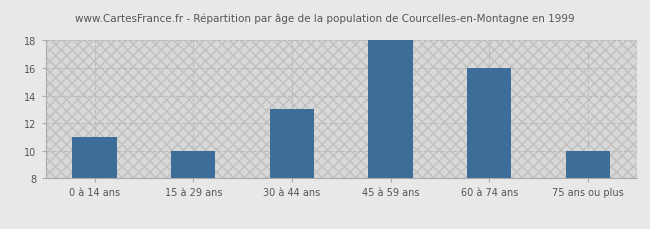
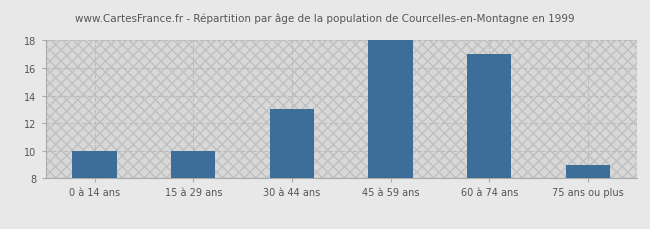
0 à 14 ans: 11 -> 10
60 à 74 ans: 16 -> 17
75 ans ou plus: 10 -> 9
